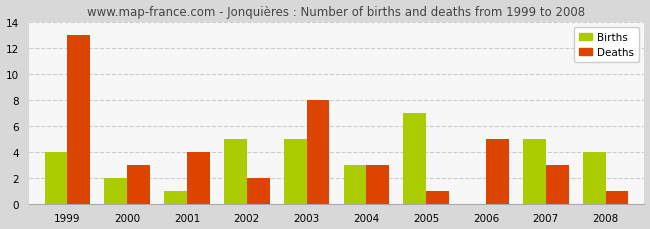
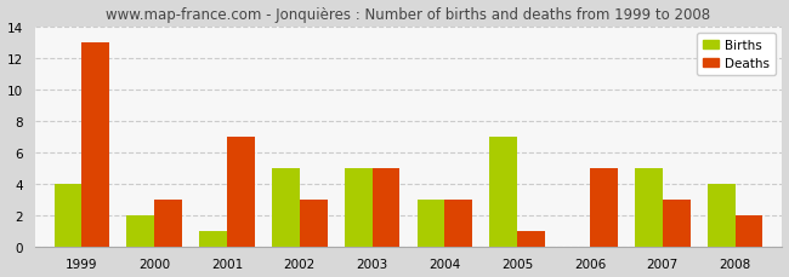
Deaths/2001: 4 -> 7
Deaths/2002: 2 -> 3
Deaths/2003: 8 -> 5
Deaths/2008: 1 -> 2
